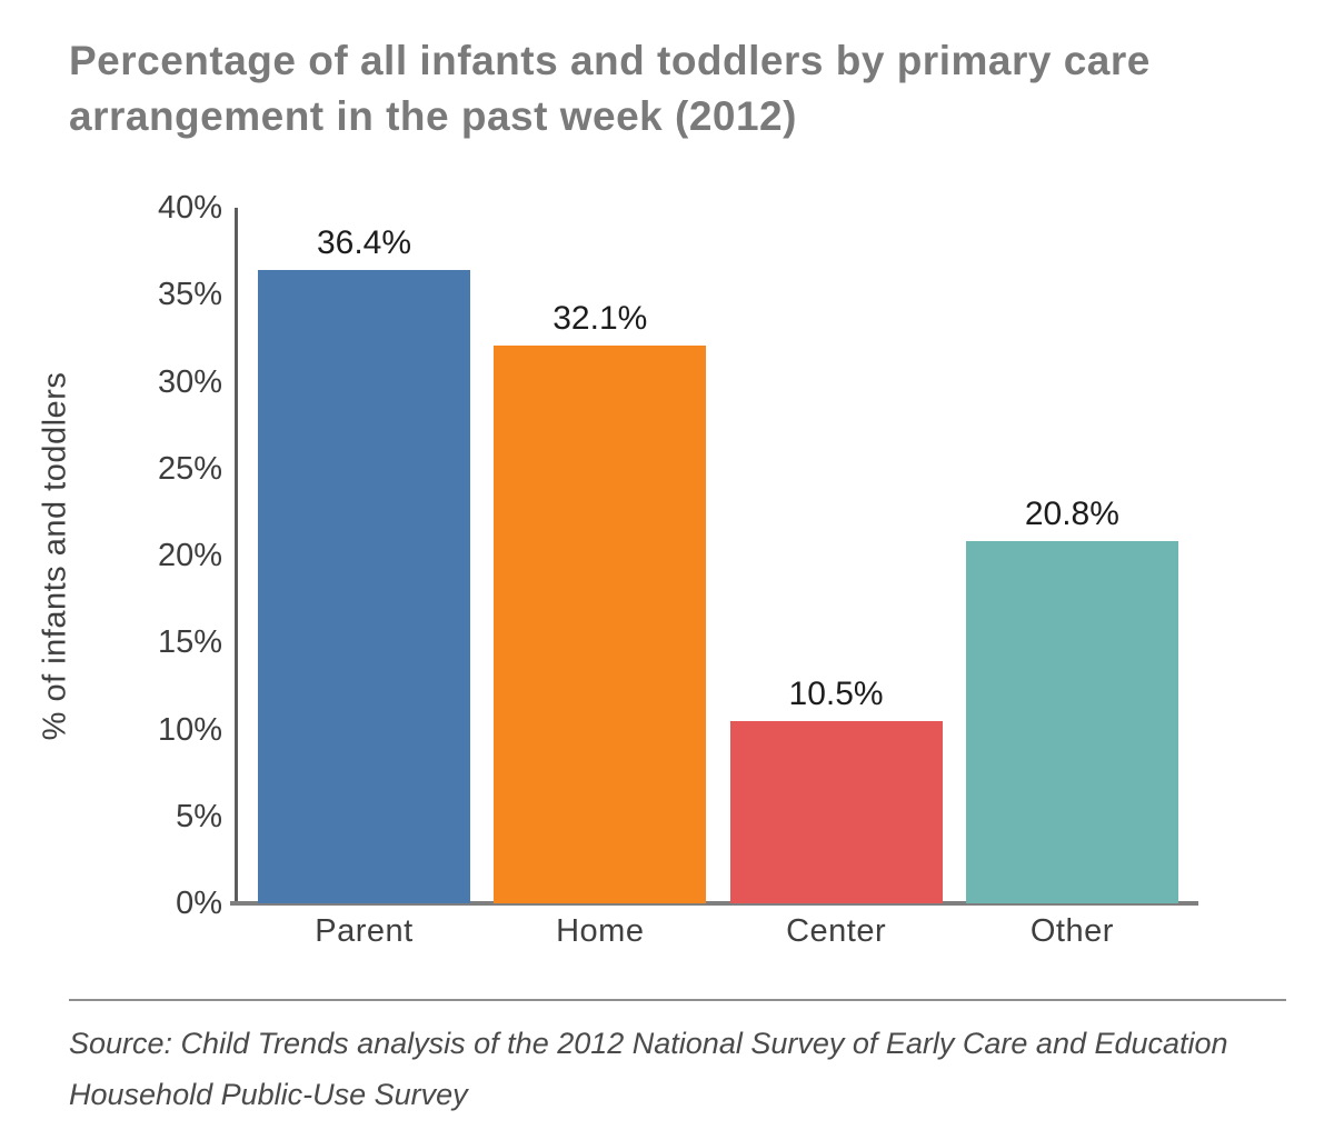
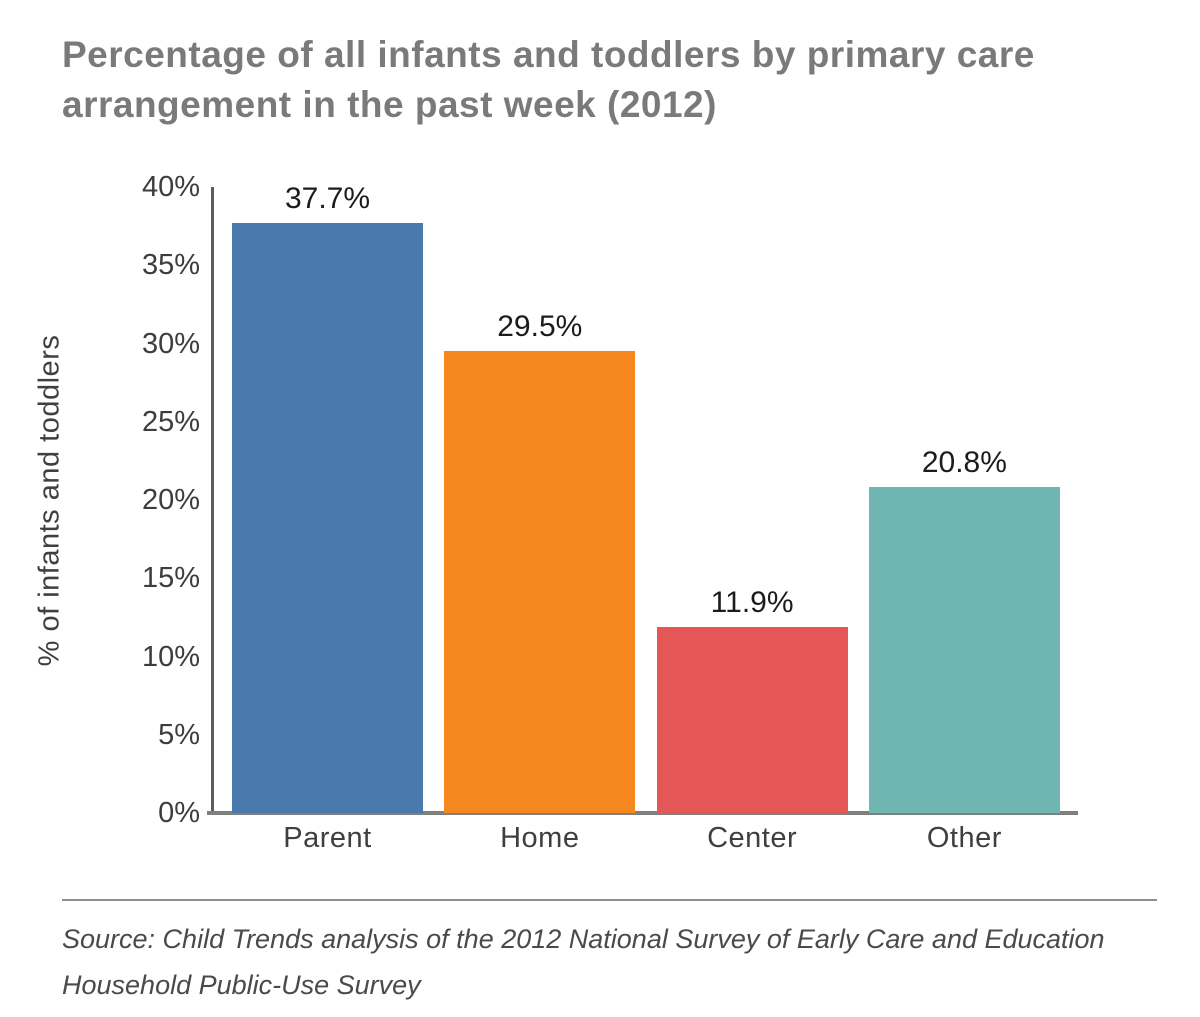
Parent: 36.4% -> 37.7%
Home: 32.1% -> 29.5%
Center: 10.5% -> 11.9%
